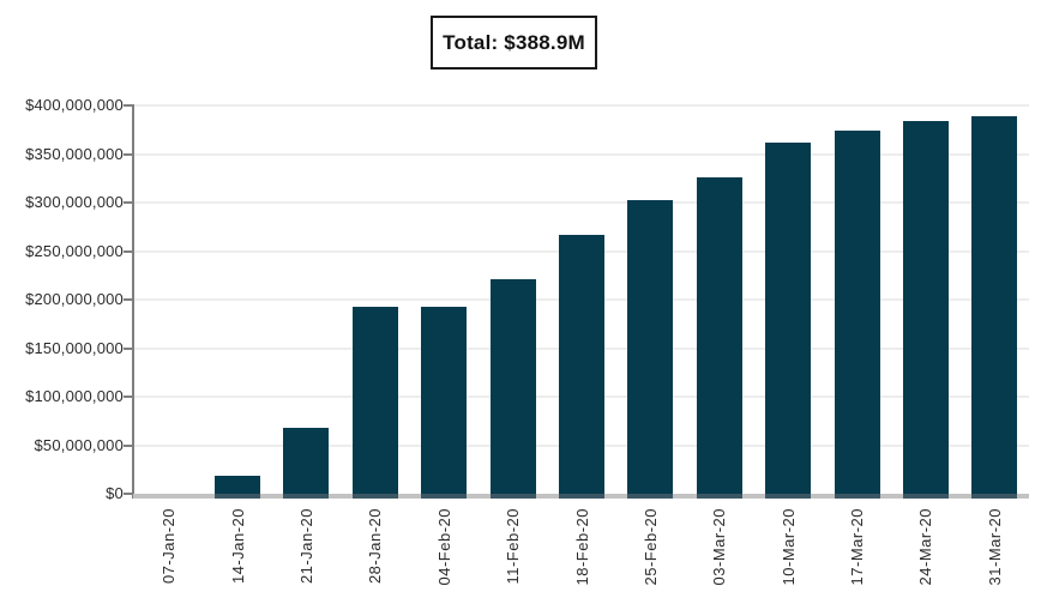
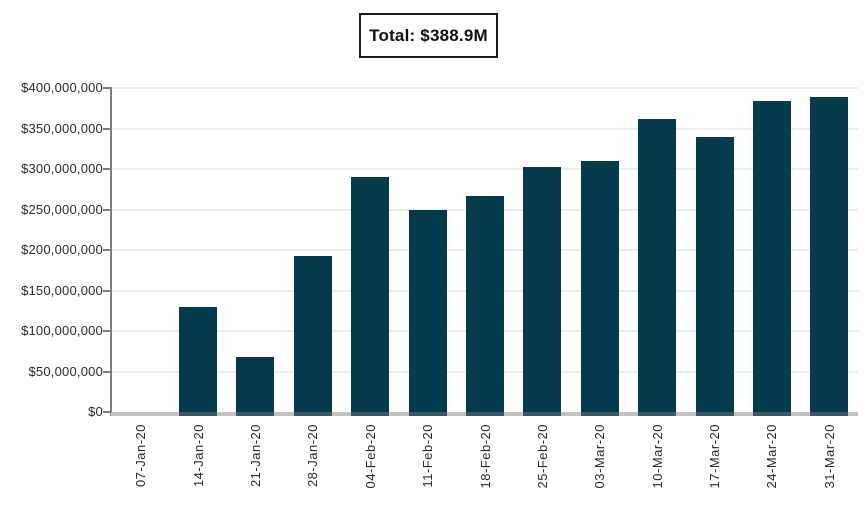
14-Jan-20: $20000000 -> $130000000
04-Feb-20: $190000000 -> $290000000
11-Feb-20: $220000000 -> $250000000
03-Mar-20: $330000000 -> $310000000
17-Mar-20: $370000000 -> $340000000
